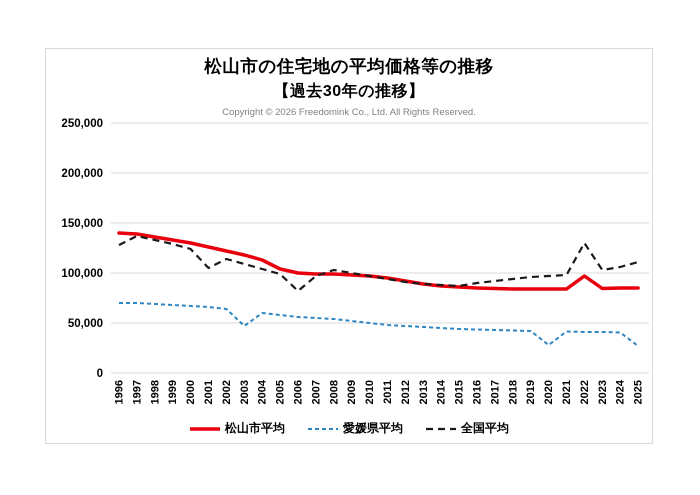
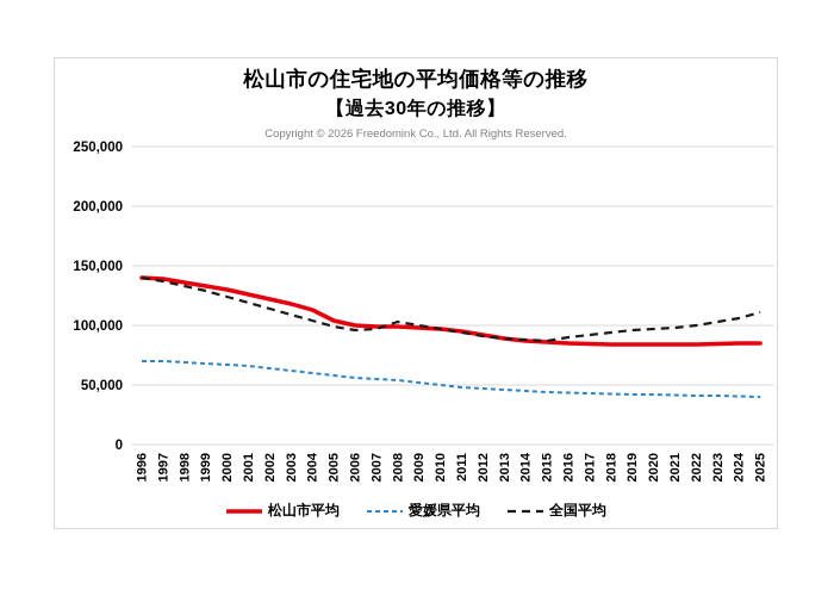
全国平均/1996: 128000 -> 140000
全国平均/2001: 105000 -> 119000
愛媛県平均/2003: 47000 -> 62000
全国平均/2006: 82000 -> 96000
愛媛県平均/2020: 28000 -> 42000
松山市平均/2022: 97000 -> 84000
全国平均/2022: 130000 -> 100000
愛媛県平均/2025: 27000 -> 40000
